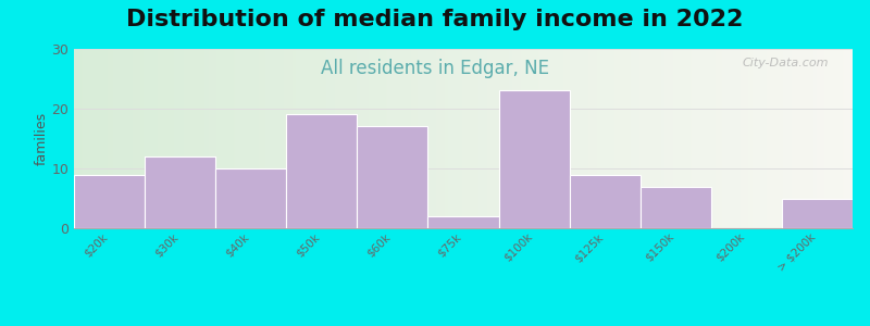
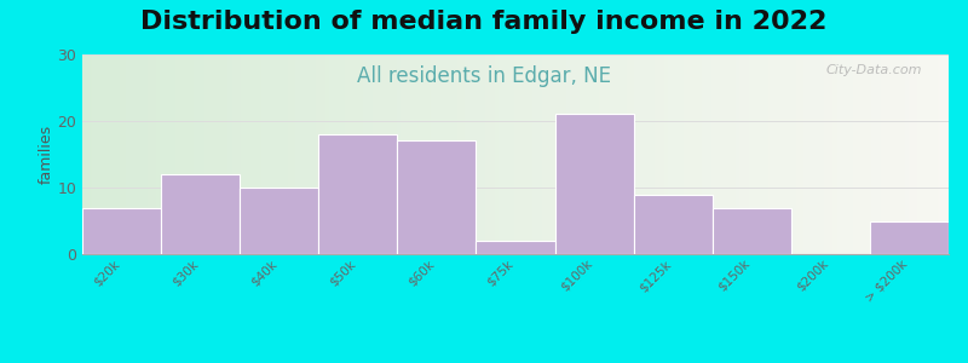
$20k: 9 -> 7
$50k: 19 -> 18
$100k: 23 -> 21
